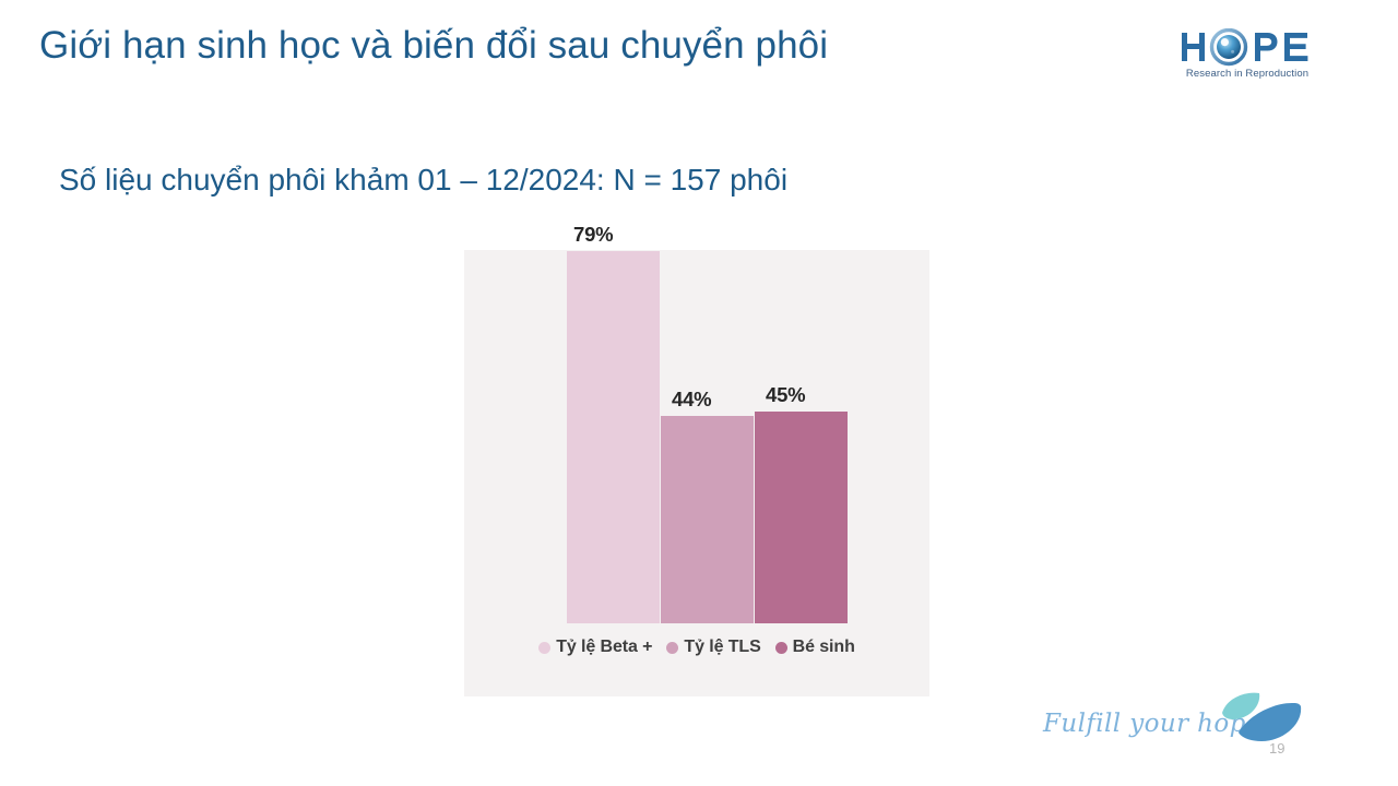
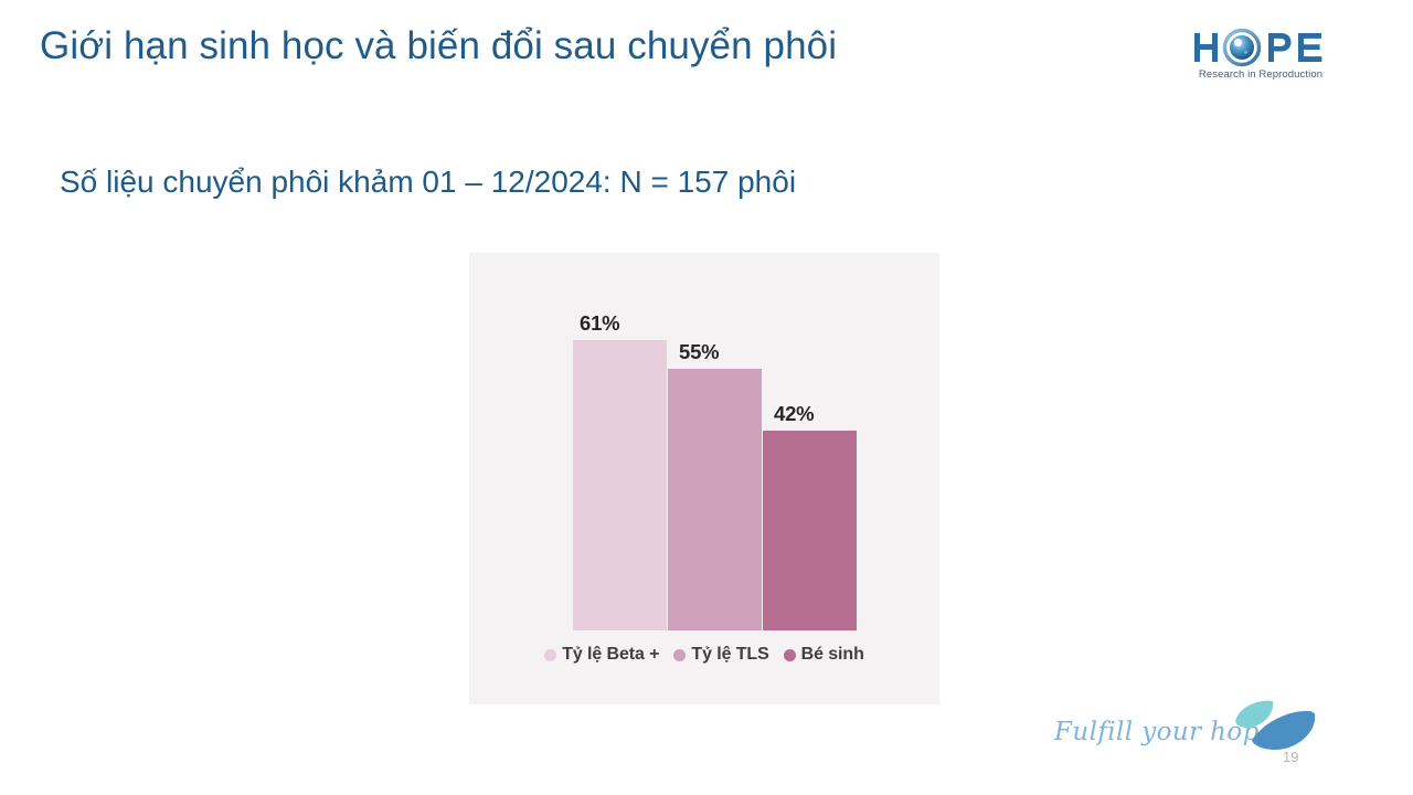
Tỷ lệ Beta +: 79% -> 61%
Tỷ lệ TLS: 44% -> 55%
Bé sinh: 45% -> 42%
